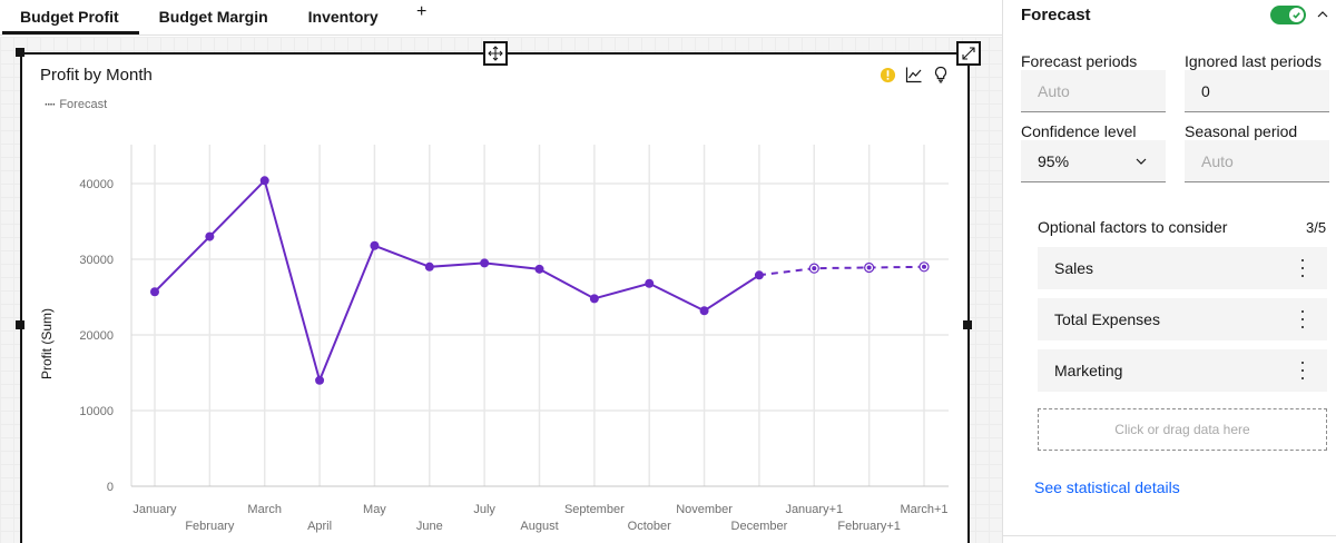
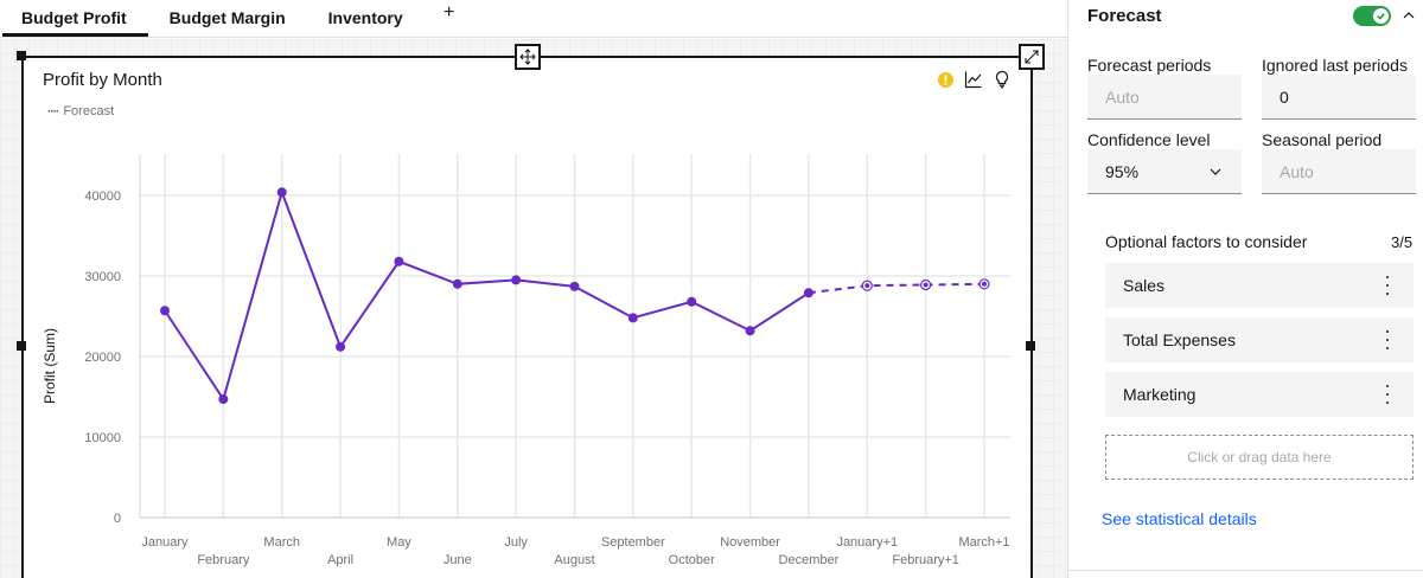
Profit (Sum)/February: 33000 -> 15000
Profit (Sum)/April: 14000 -> 21000
